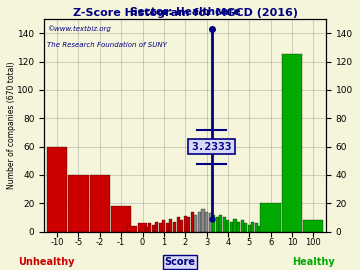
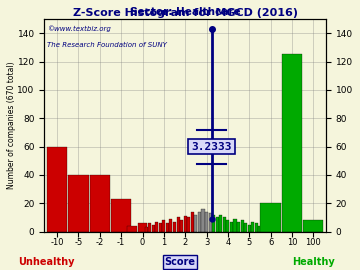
-1: 18 -> 23
